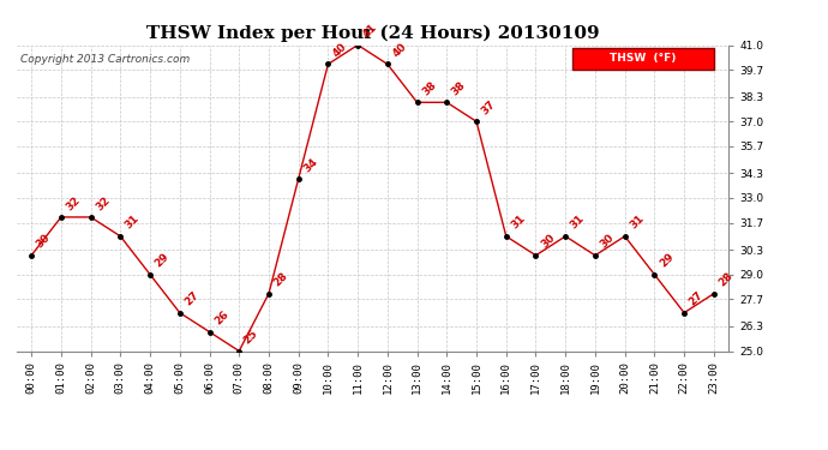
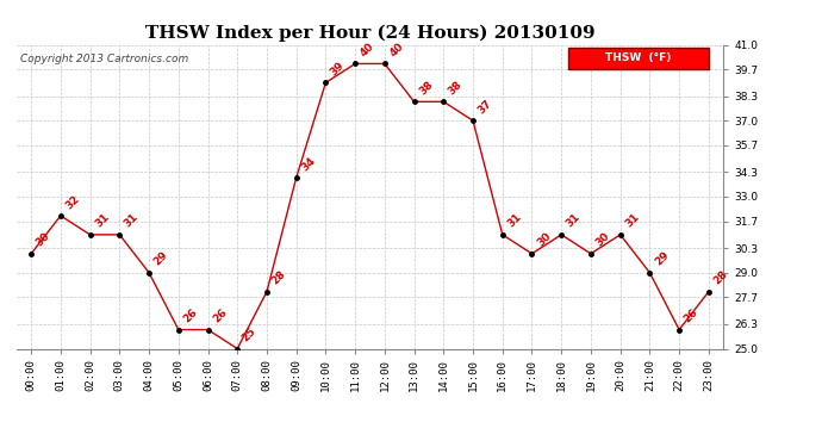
02:00: 32 -> 31
05:00: 27 -> 26
10:00: 40 -> 39
11:00: 41 -> 40
22:00: 27 -> 26
